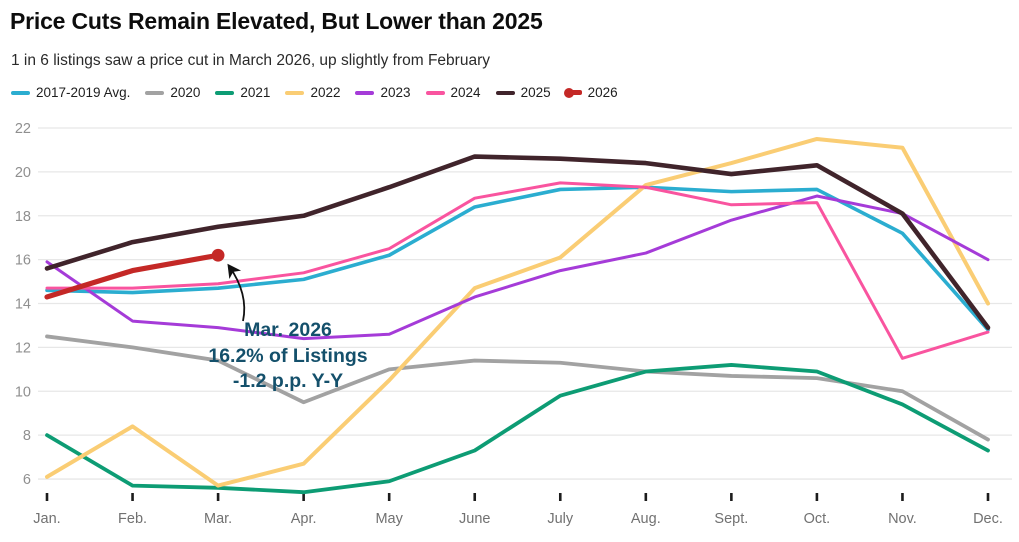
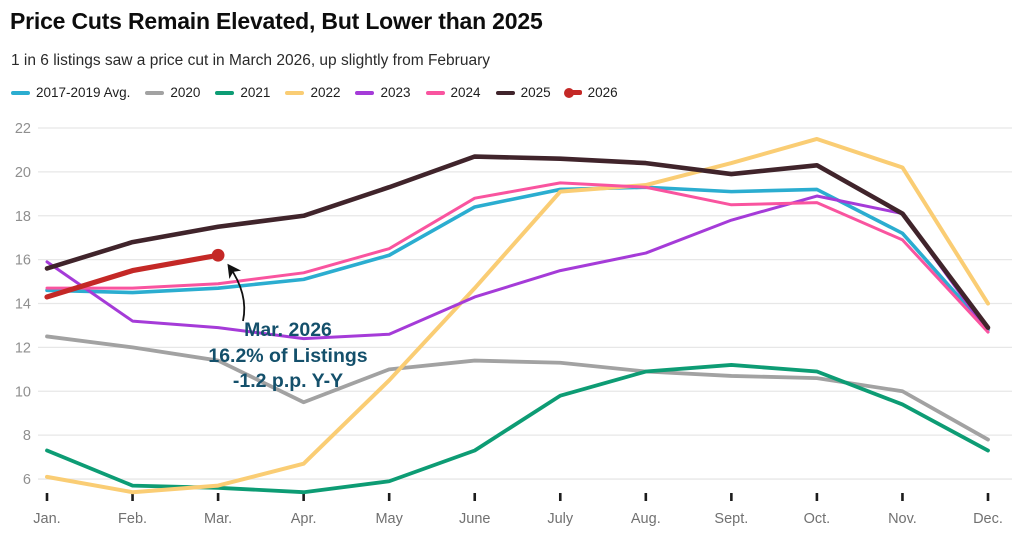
2021/Jan.: 8.0 -> 7.3
2022/Feb.: 8.4 -> 5.4
2022/July: 16.1 -> 19.1
2022/Nov.: 21.1 -> 20.2
2024/Nov.: 11.5 -> 16.9
2023/Dec.: 16.0 -> 12.7
